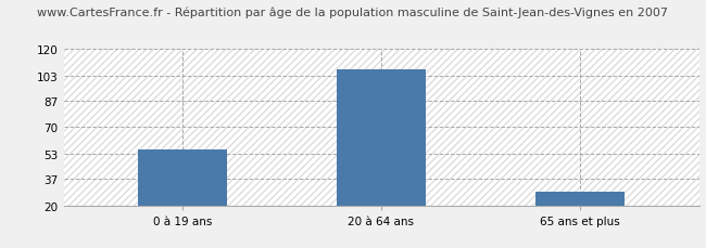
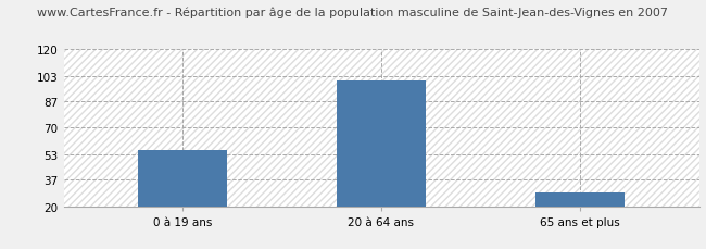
20 à 64 ans: 107 -> 100
